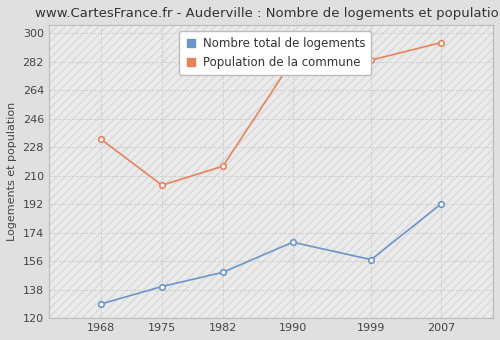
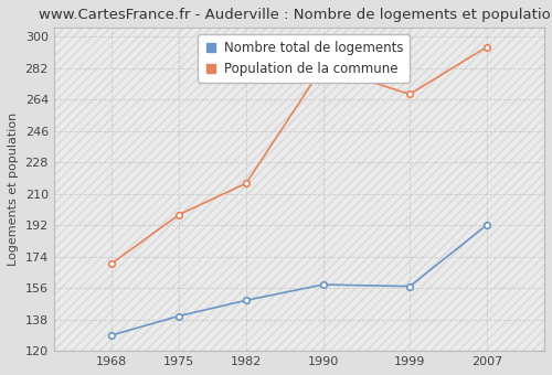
Population de la commune/1968: 233 -> 170
Population de la commune/1975: 204 -> 198
Nombre total de logements/1990: 168 -> 158
Population de la commune/1999: 283 -> 267
